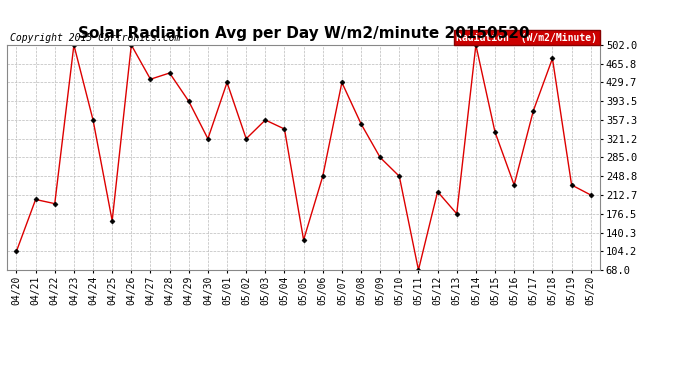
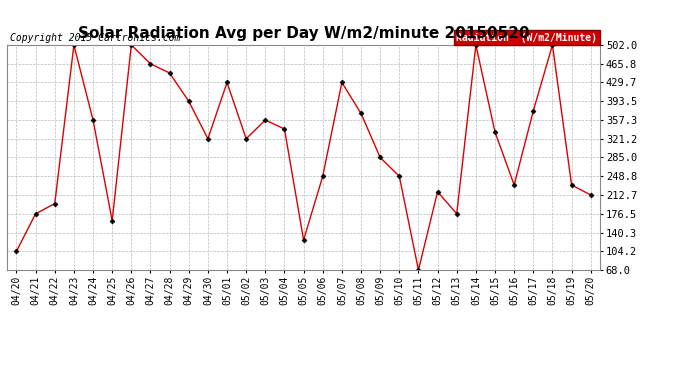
04/21: 204 -> 176
04/27: 436 -> 466
05/08: 350 -> 370
05/18: 476 -> 502
